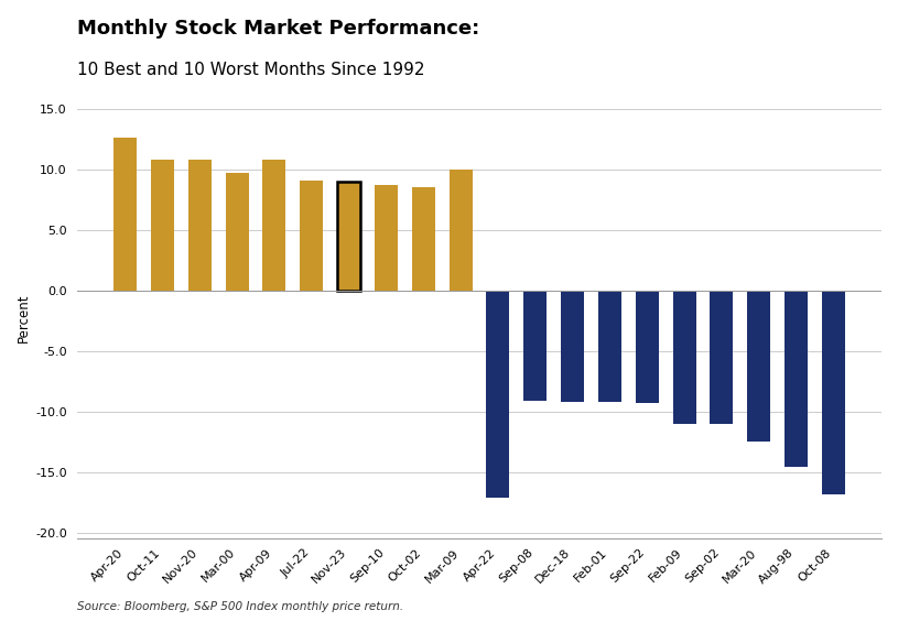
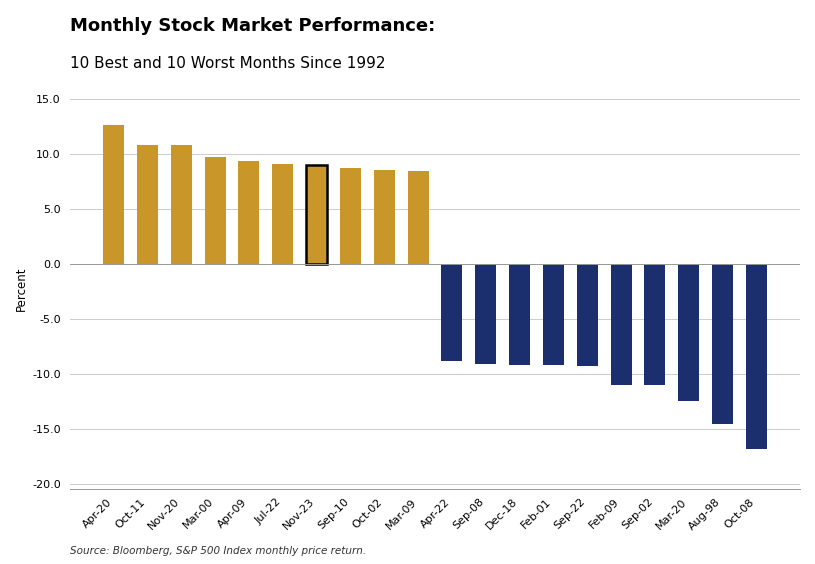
Apr-09: 10.8 -> 9.4
Mar-09: 10.0 -> 8.5
Apr-22: -17.1 -> -8.8
